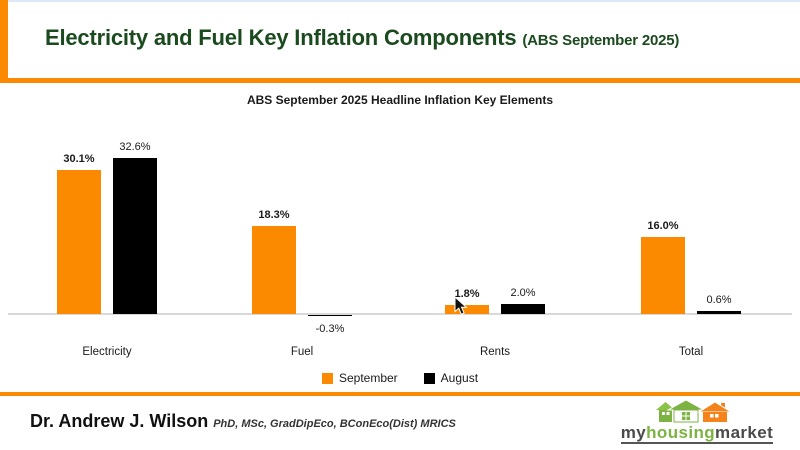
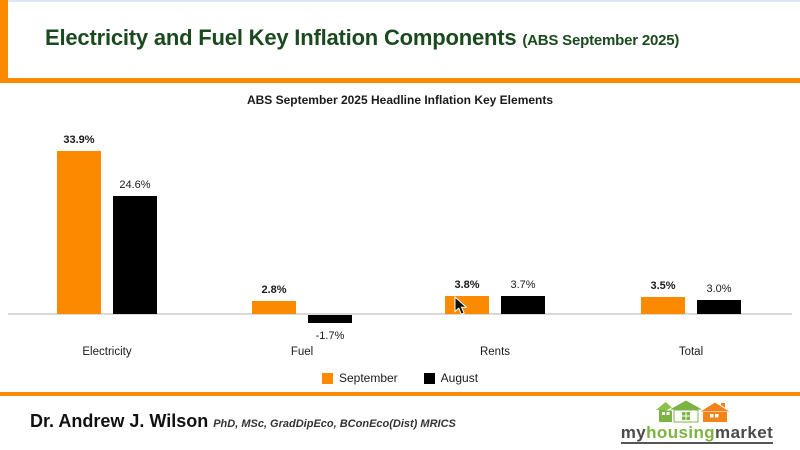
September/Electricity: 30.1% -> 33.9%
August/Electricity: 32.6% -> 24.6%
September/Fuel: 18.3% -> 2.8%
August/Fuel: -0.3% -> -1.7%
September/Rents: 1.8% -> 3.8%
August/Rents: 2.0% -> 3.7%
September/Total: 16.0% -> 3.5%
August/Total: 0.6% -> 3.0%
